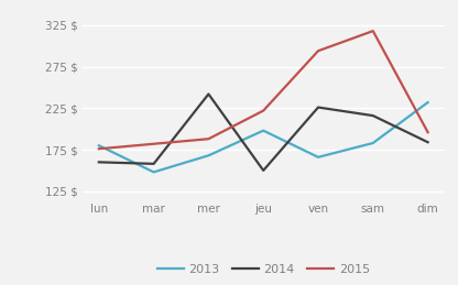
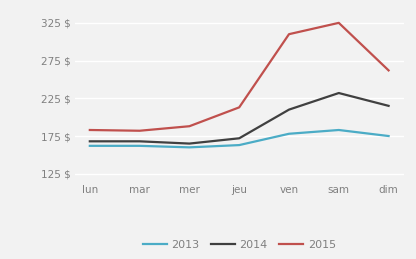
2013/lun: 180 $ -> 162 $
2014/lun: 160 $ -> 168 $
2015/lun: 176 $ -> 183 $
2013/mar: 148 $ -> 162 $
2014/mar: 158 $ -> 168 $
2013/mer: 168 $ -> 160 $
2014/mer: 242 $ -> 165 $
2013/jeu: 198 $ -> 163 $
2014/jeu: 150 $ -> 172 $
2015/jeu: 222 $ -> 213 $
2013/ven: 166 $ -> 178 $
2014/ven: 226 $ -> 210 $
2015/ven: 294 $ -> 310 $
2014/sam: 216 $ -> 232 $
2015/sam: 318 $ -> 325 $
2013/dim: 232 $ -> 175 $
2014/dim: 184 $ -> 215 $
2015/dim: 196 $ -> 262 $
